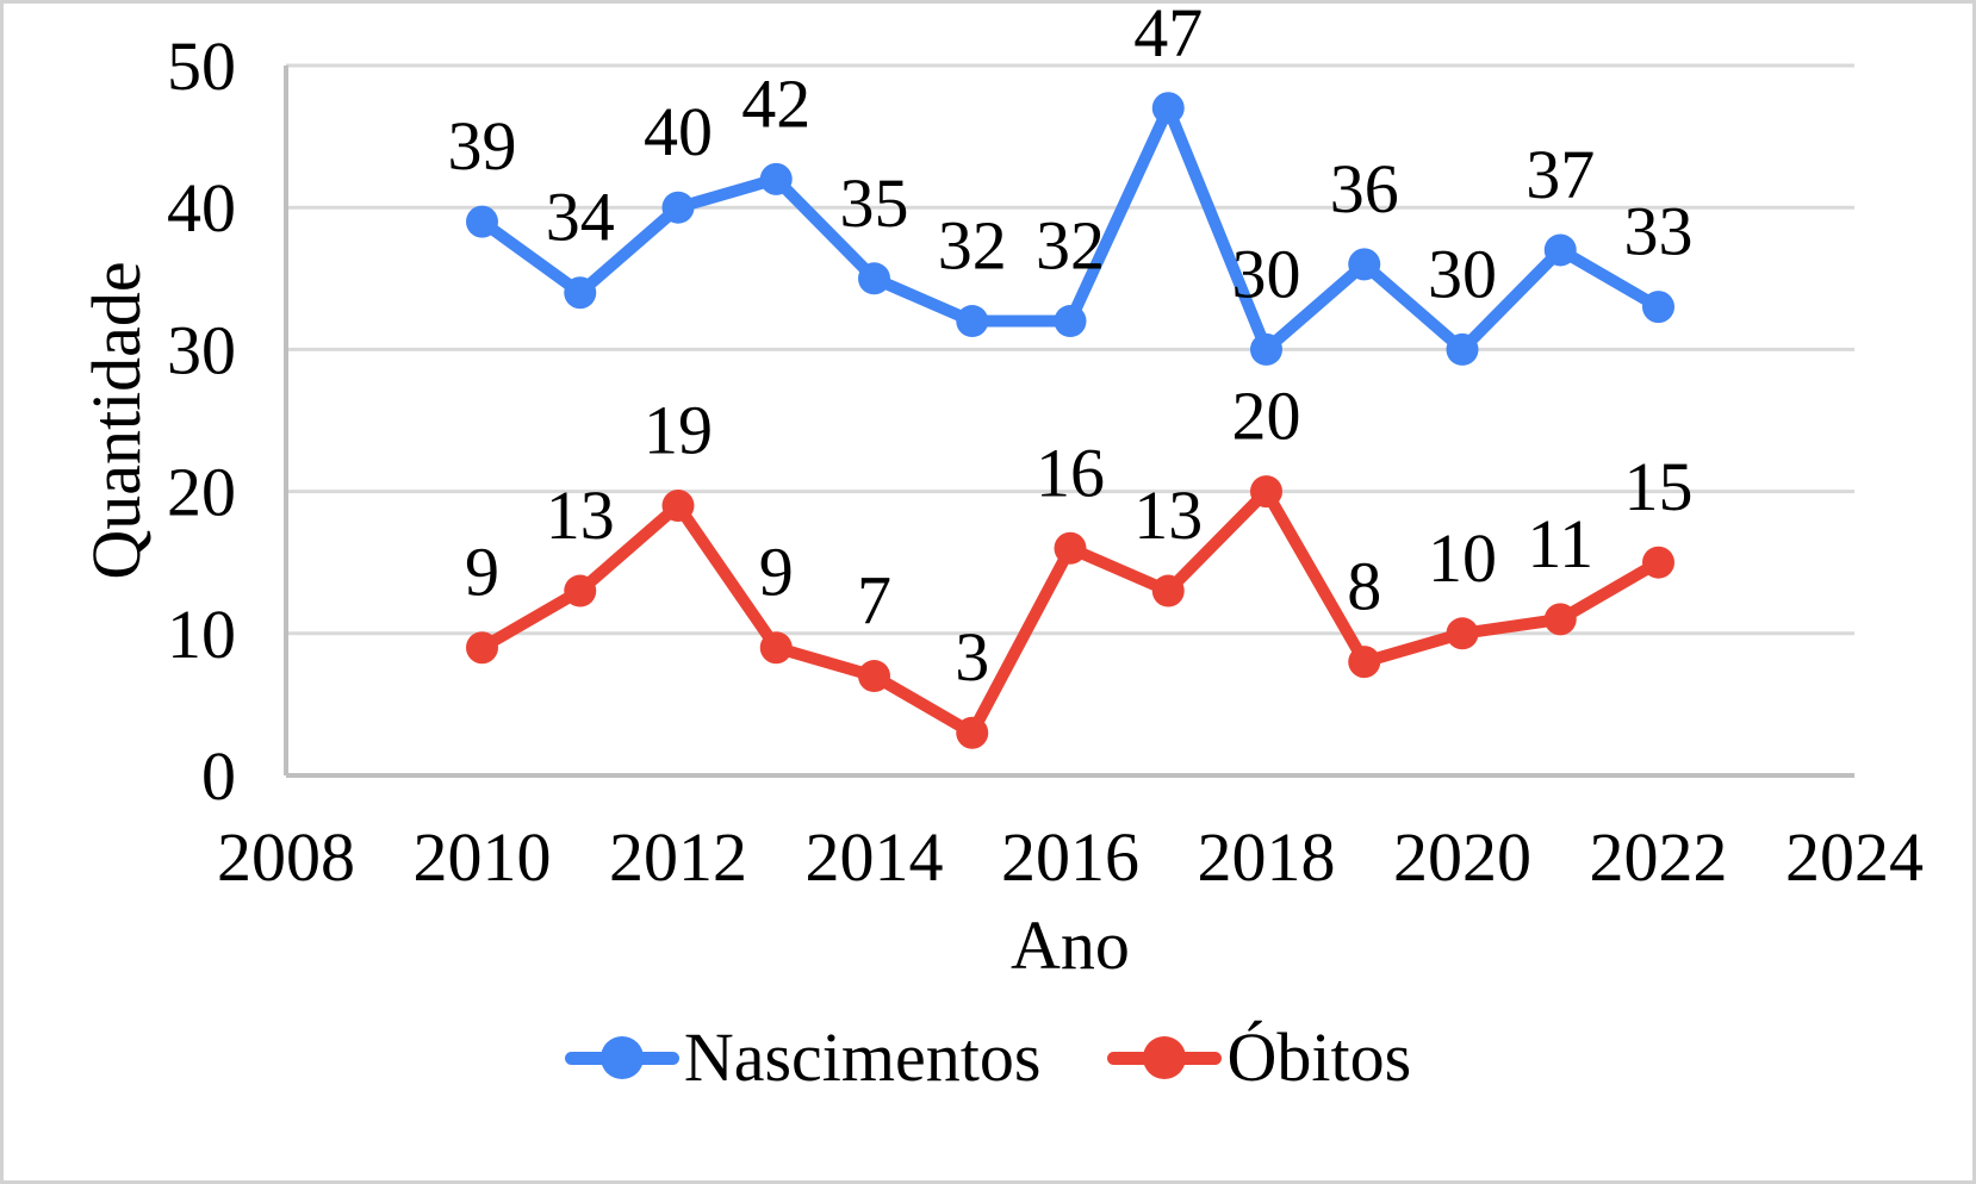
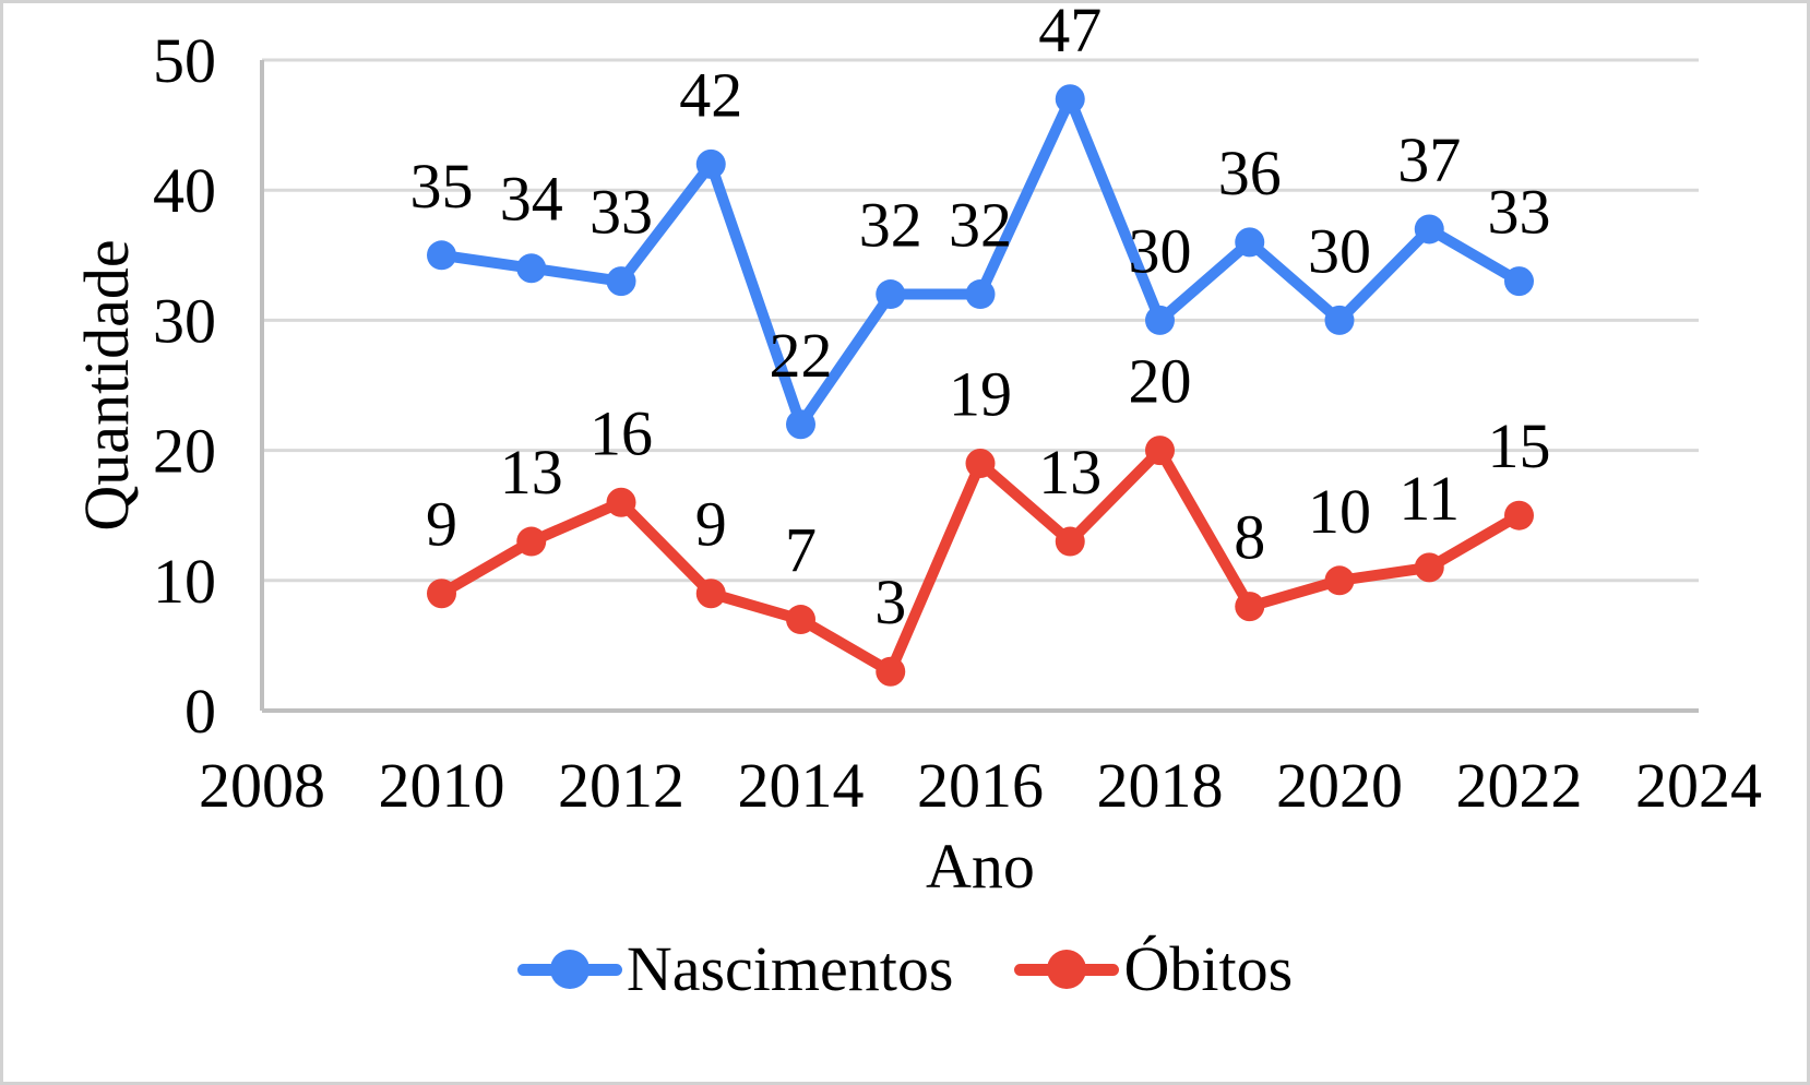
Nascimentos/2010: 39 -> 35
Nascimentos/2012: 40 -> 33
Óbitos/2012: 19 -> 16
Nascimentos/2014: 35 -> 22
Óbitos/2016: 16 -> 19
